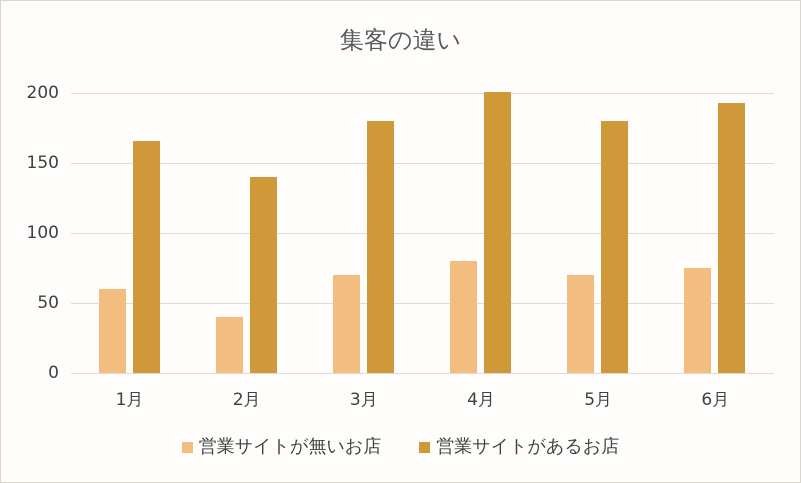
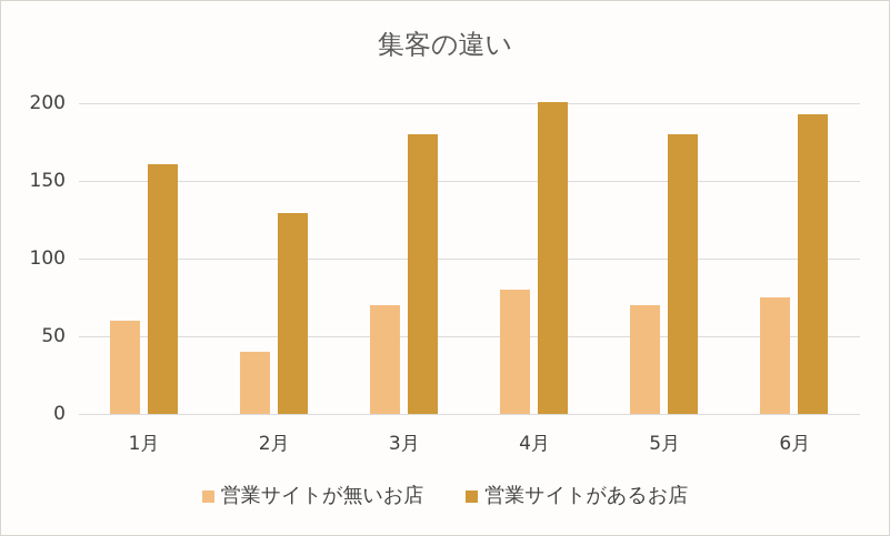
営業サイトがあるお店/1月: 166 -> 161
営業サイトがあるお店/2月: 140 -> 129
